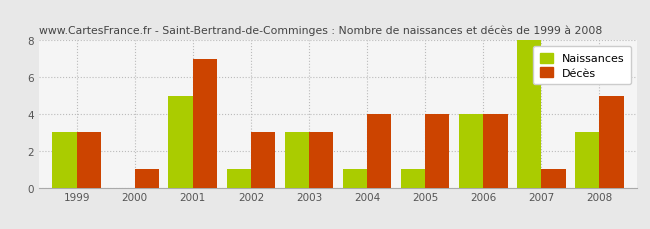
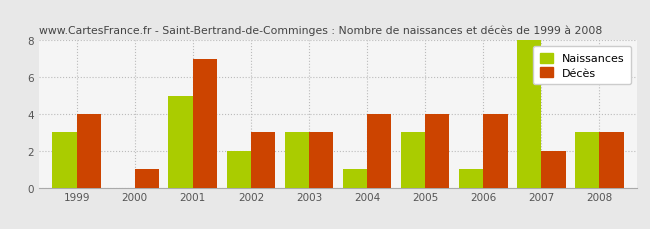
Décès/1999: 3 -> 4
Naissances/2002: 1 -> 2
Naissances/2005: 1 -> 3
Naissances/2006: 4 -> 1
Décès/2007: 1 -> 2
Décès/2008: 5 -> 3
